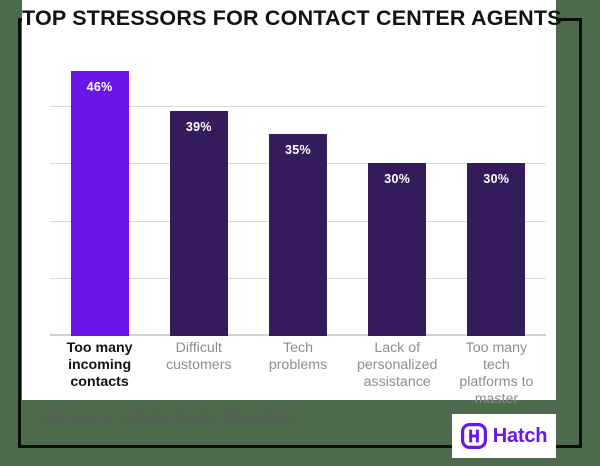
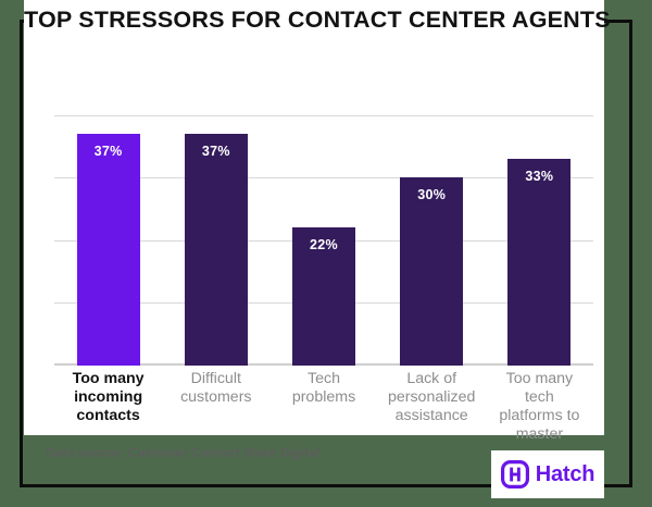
Too many incoming contacts: 46% -> 37%
Difficult customers: 39% -> 37%
Tech problems: 35% -> 22%
Too many tech platforms to master: 30% -> 33%
